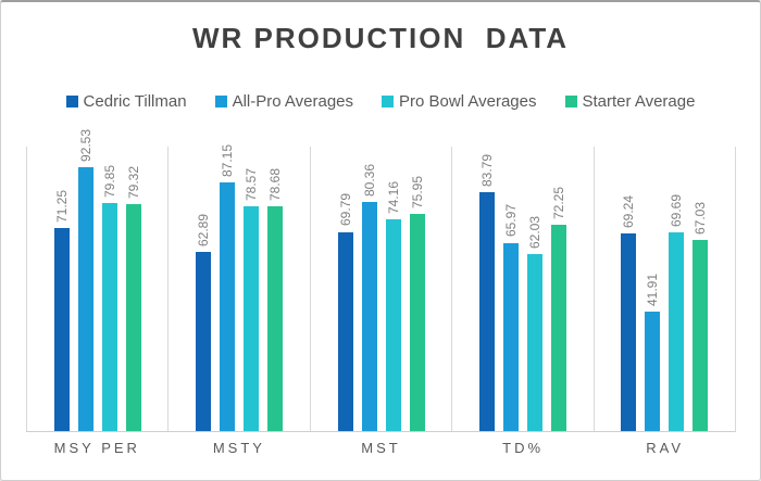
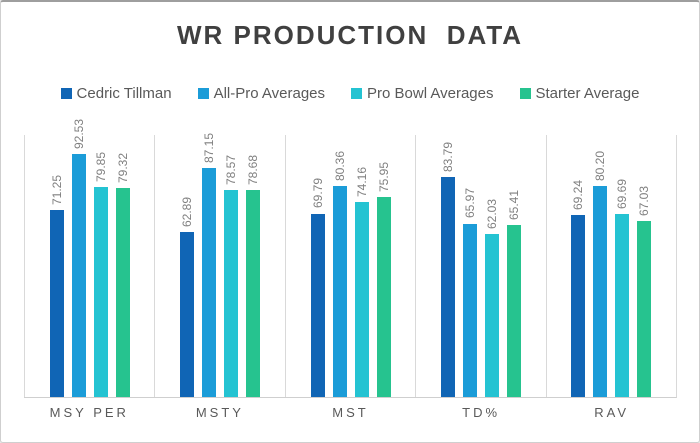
Starter Average/TD%: 72.25 -> 65.41
All-Pro Averages/RAV: 41.91 -> 80.20
